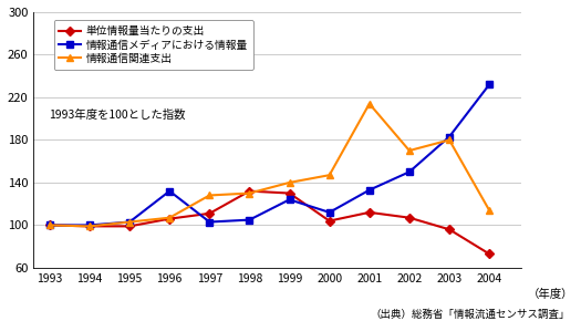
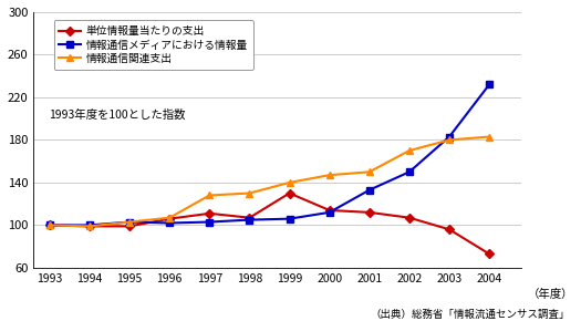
情報通信メディアにおける情報量/1996: 132 -> 102
単位情報量当たりの支出/1998: 132 -> 107
情報通信メディアにおける情報量/1999: 124 -> 106
単位情報量当たりの支出/2000: 104 -> 114
情報通信関連支出/2001: 214 -> 150
情報通信関連支出/2004: 114 -> 183
